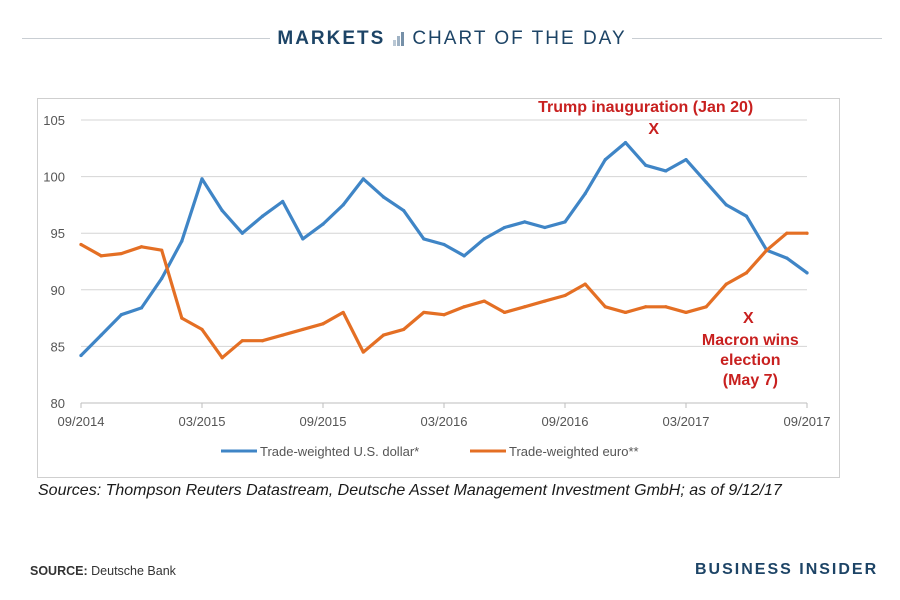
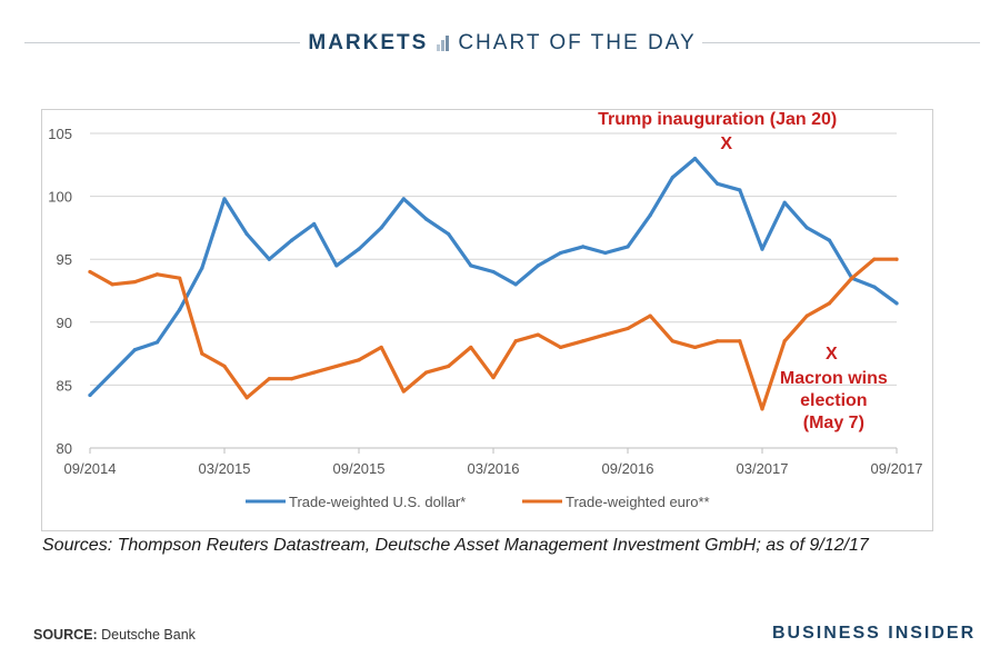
Trade-weighted euro**/03/2016: 87.8 -> 85.6
Trade-weighted U.S. dollar*/03/2017: 101.5 -> 95.8
Trade-weighted euro**/03/2017: 88.0 -> 83.1
